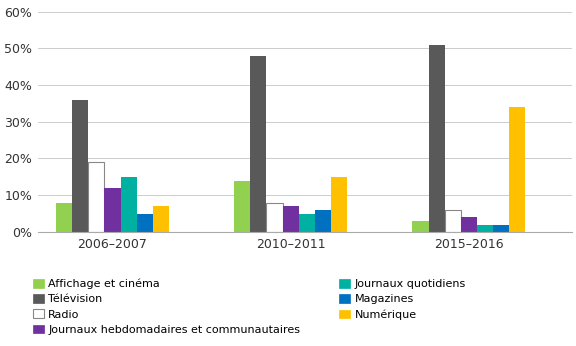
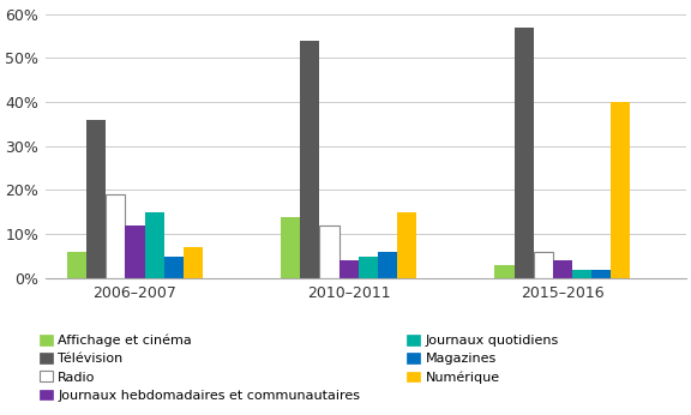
Affichage et cinéma/2006–2007: 8% -> 6%
Télévision/2010–2011: 48% -> 54%
Radio/2010–2011: 8% -> 12%
Journaux hebdomadaires et communautaires/2010–2011: 7% -> 4%
Télévision/2015–2016: 51% -> 57%
Numérique/2015–2016: 34% -> 40%
